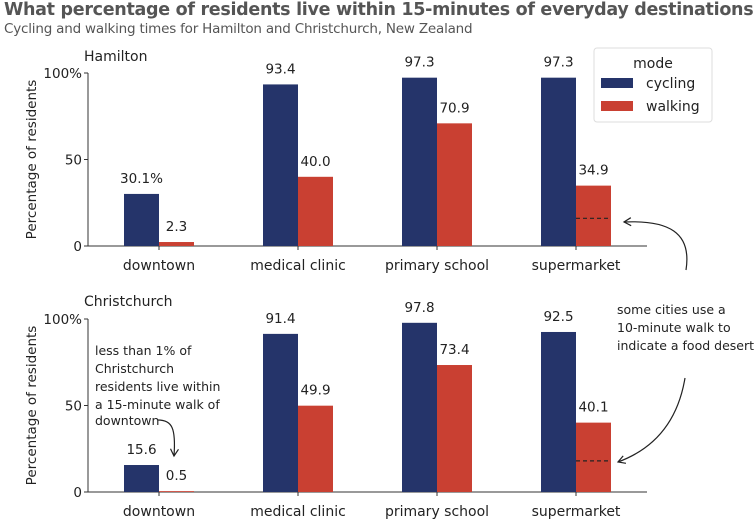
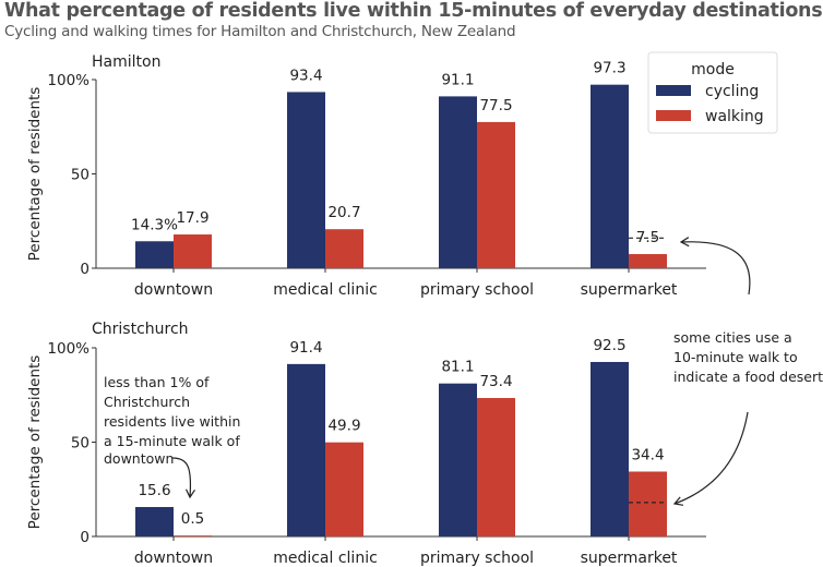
Hamilton/cycling/downtown: 30.1% -> 14.3%
Hamilton/walking/downtown: 2.3 -> 17.9
Hamilton/walking/medical clinic: 40.0 -> 20.7
Hamilton/cycling/primary school: 97.3 -> 91.1
Hamilton/walking/primary school: 70.9 -> 77.5
Hamilton/walking/supermarket: 34.9 -> 7.5
Christchurch/cycling/primary school: 97.8 -> 81.1
Christchurch/walking/supermarket: 40.1 -> 34.4
